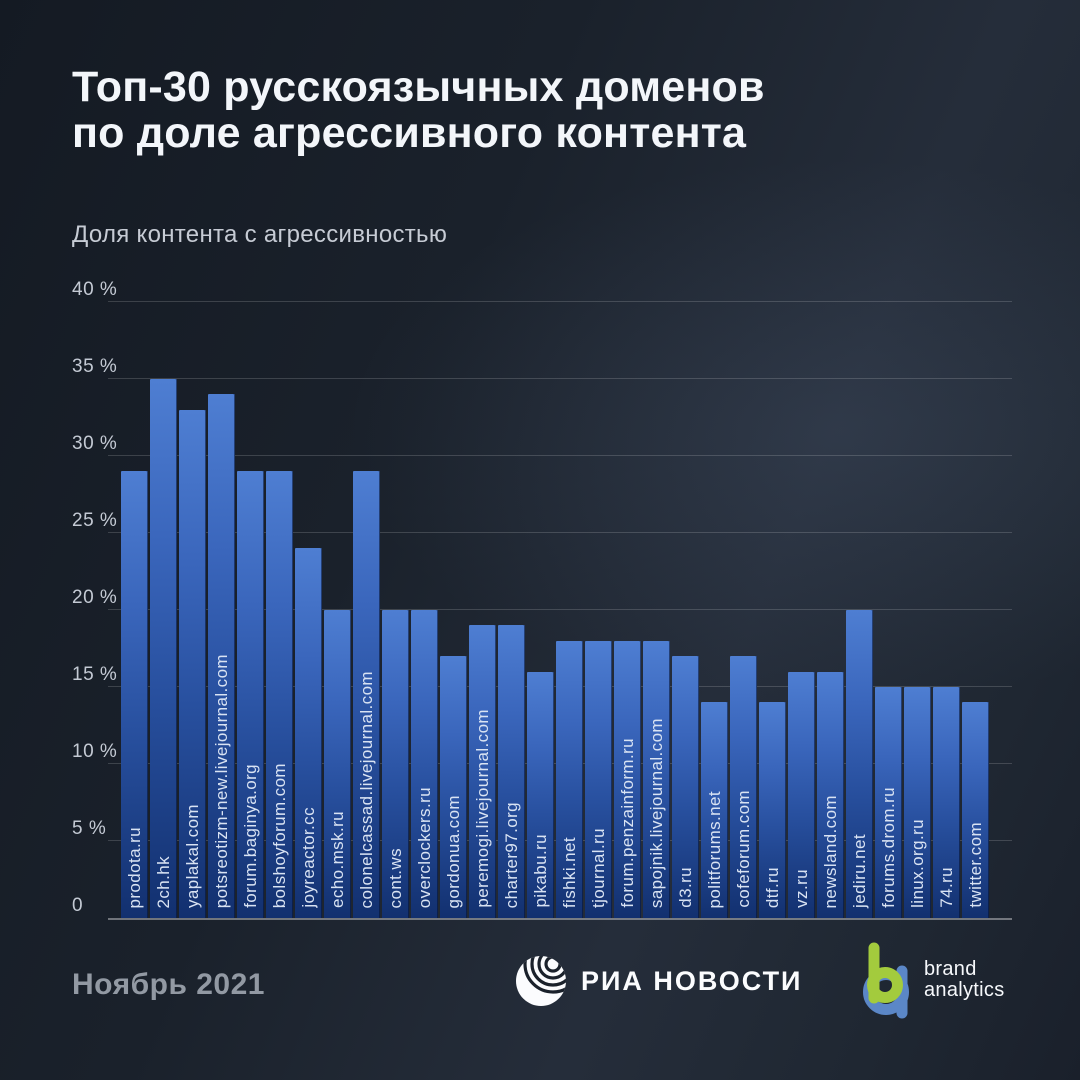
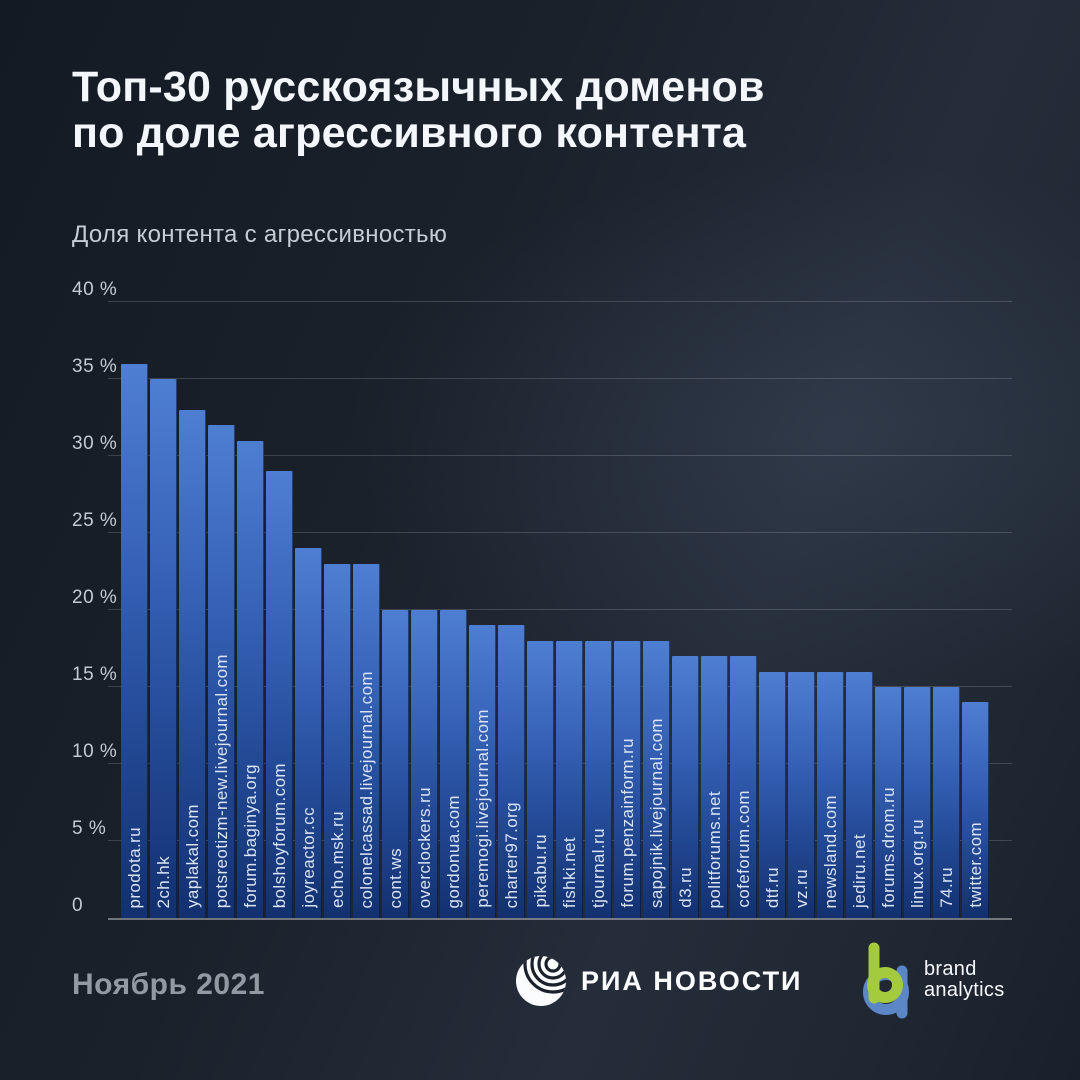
prodota.ru: 29% -> 36%
potsreotizm-new.livejournal.com: 34% -> 32%
forum.baginya.org: 29% -> 31%
echo.msk.ru: 20% -> 23%
colonelcassad.livejournal.com: 29% -> 23%
gordonua.com: 17% -> 20%
pikabu.ru: 16% -> 18%
politforums.net: 14% -> 17%
dtf.ru: 14% -> 16%
jediru.net: 20% -> 16%
